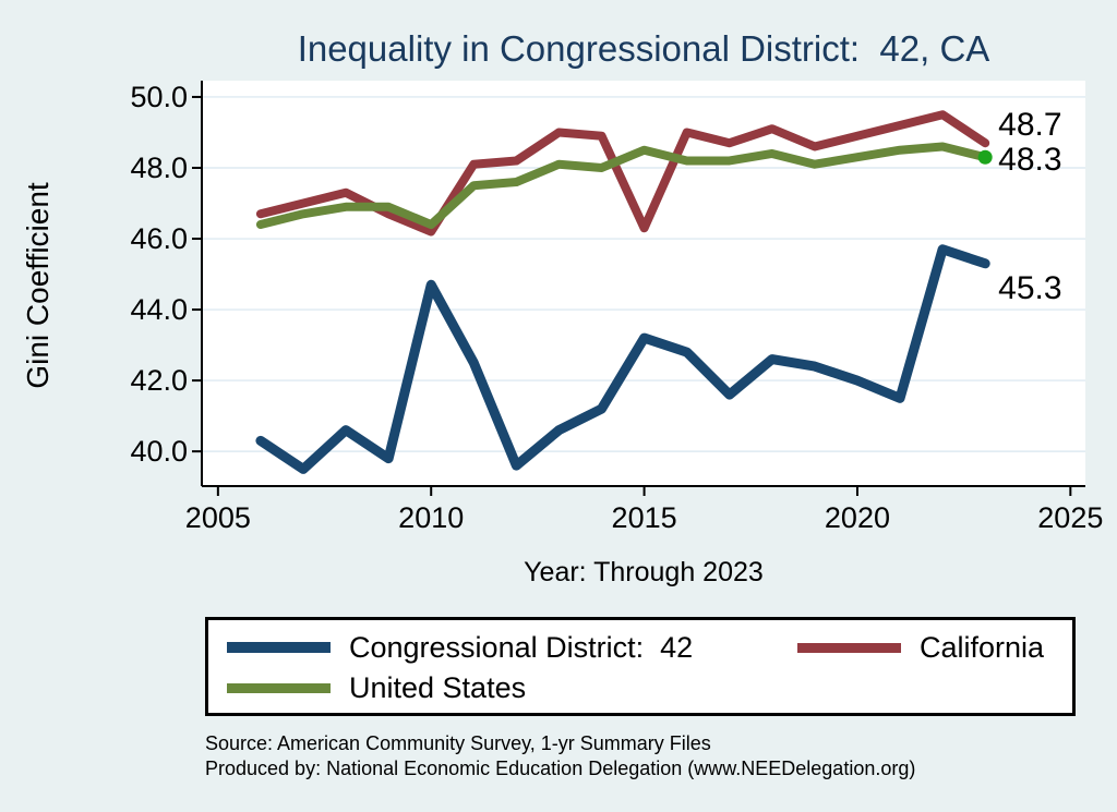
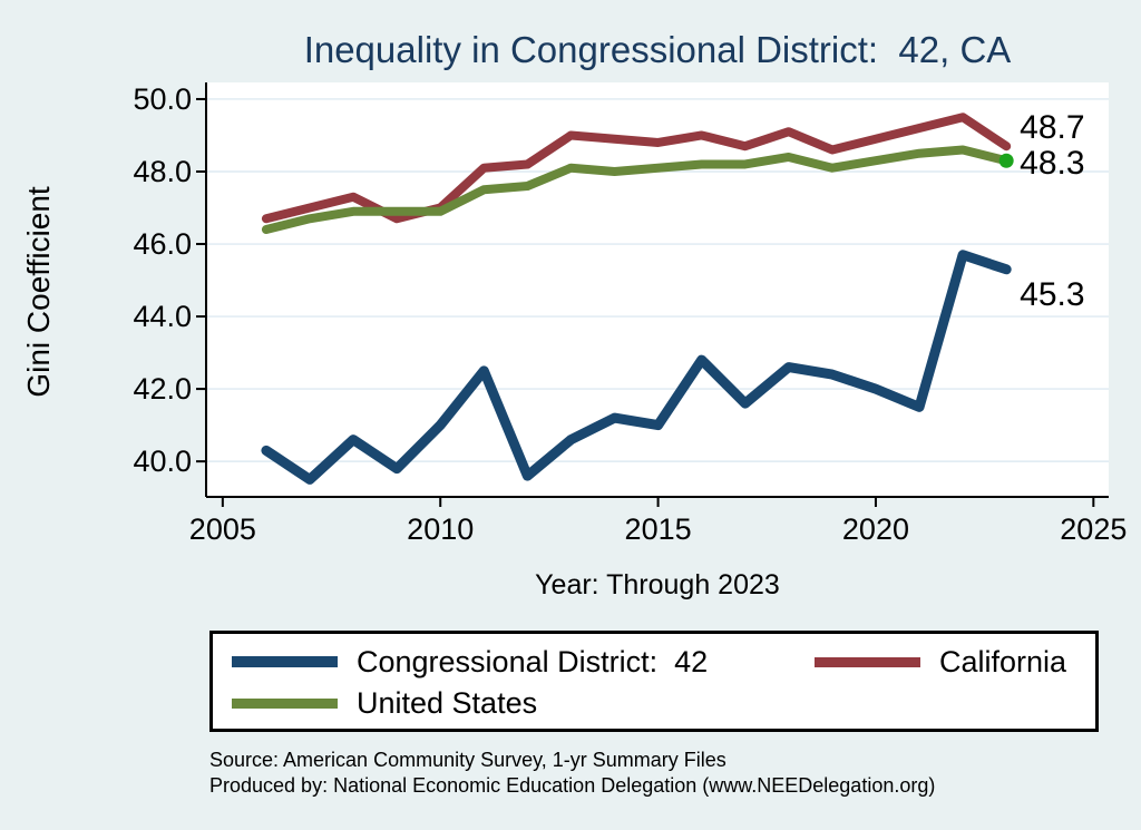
Congressional District: 42/2010: 44.7 -> 41.0
California/2010: 46.2 -> 47.0
United States/2010: 46.4 -> 46.9
Congressional District: 42/2015: 43.2 -> 41.0
California/2015: 46.3 -> 48.8
United States/2015: 48.5 -> 48.1
